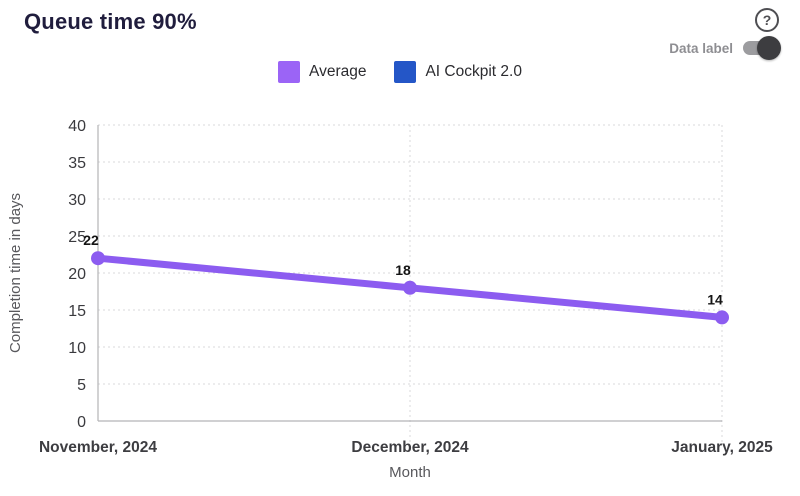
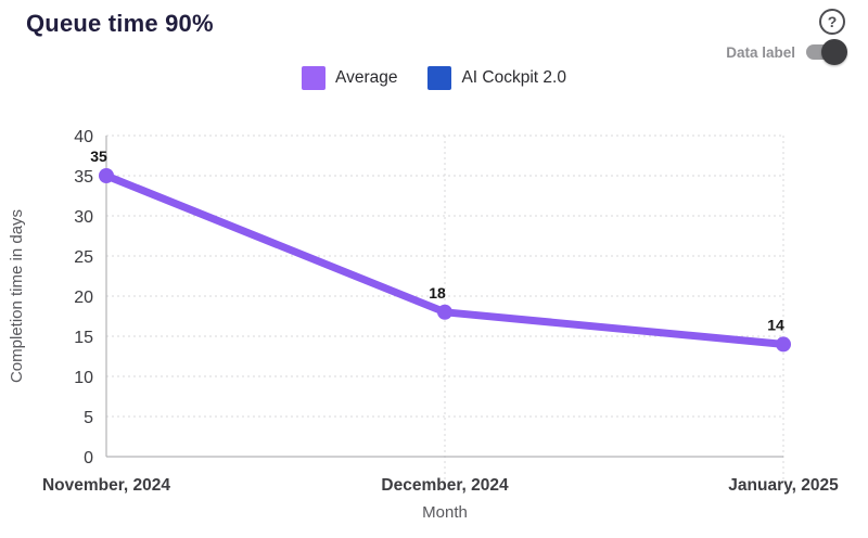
November, 2024: 22 -> 35
